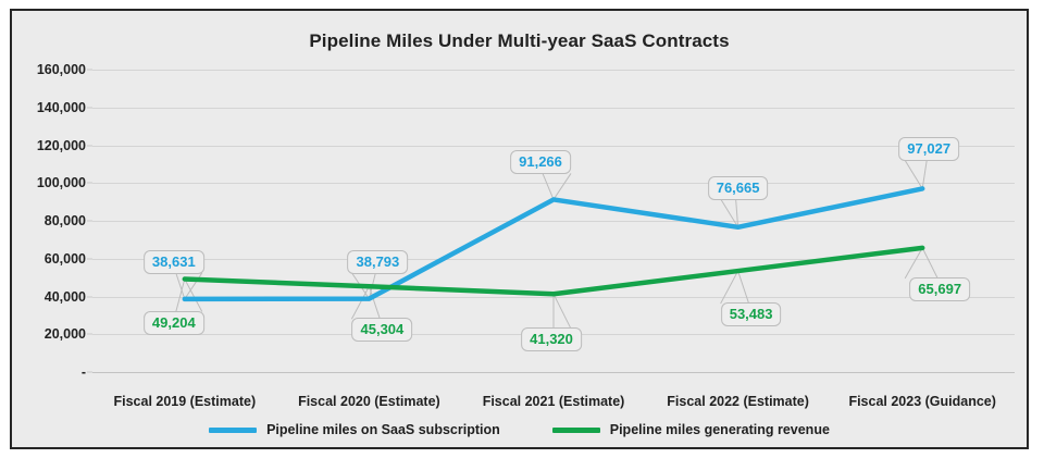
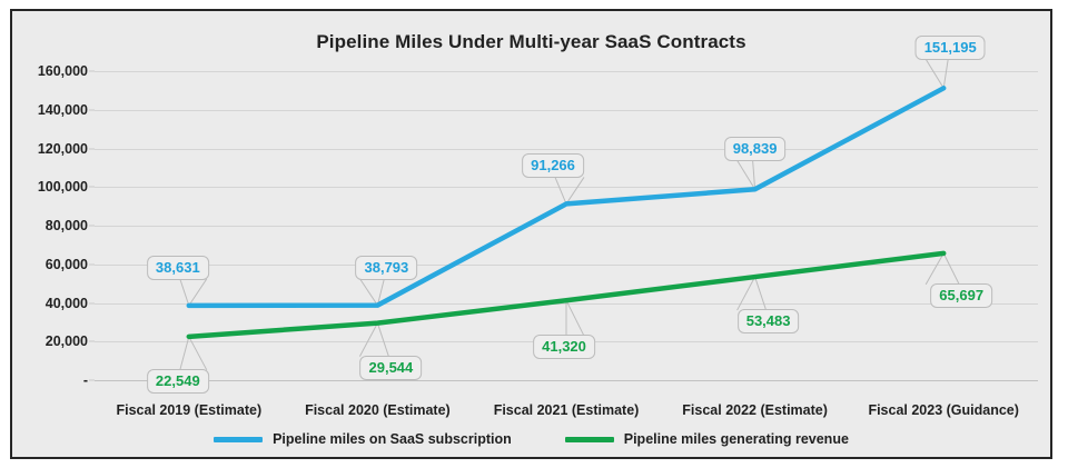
Pipeline miles generating revenue/Fiscal 2019 (Estimate): 49,204 -> 22,549
Pipeline miles generating revenue/Fiscal 2020 (Estimate): 45,304 -> 29,544
Pipeline miles on SaaS subscription/Fiscal 2022 (Estimate): 76,665 -> 98,839
Pipeline miles on SaaS subscription/Fiscal 2023 (Guidance): 97,027 -> 151,195
